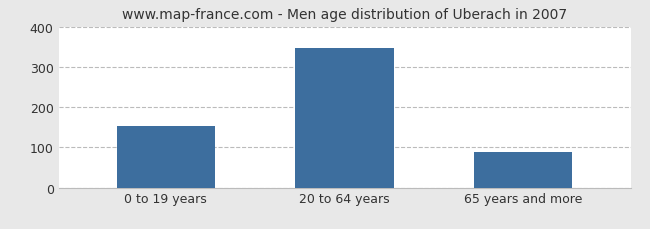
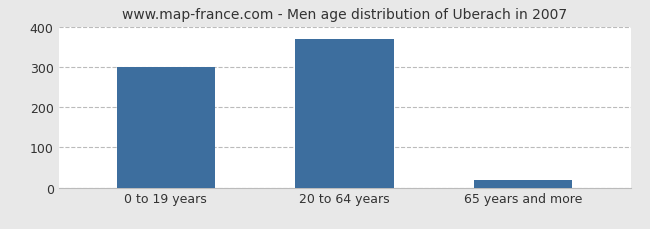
0 to 19 years: 152 -> 300
20 to 64 years: 347 -> 370
65 years and more: 88 -> 20
